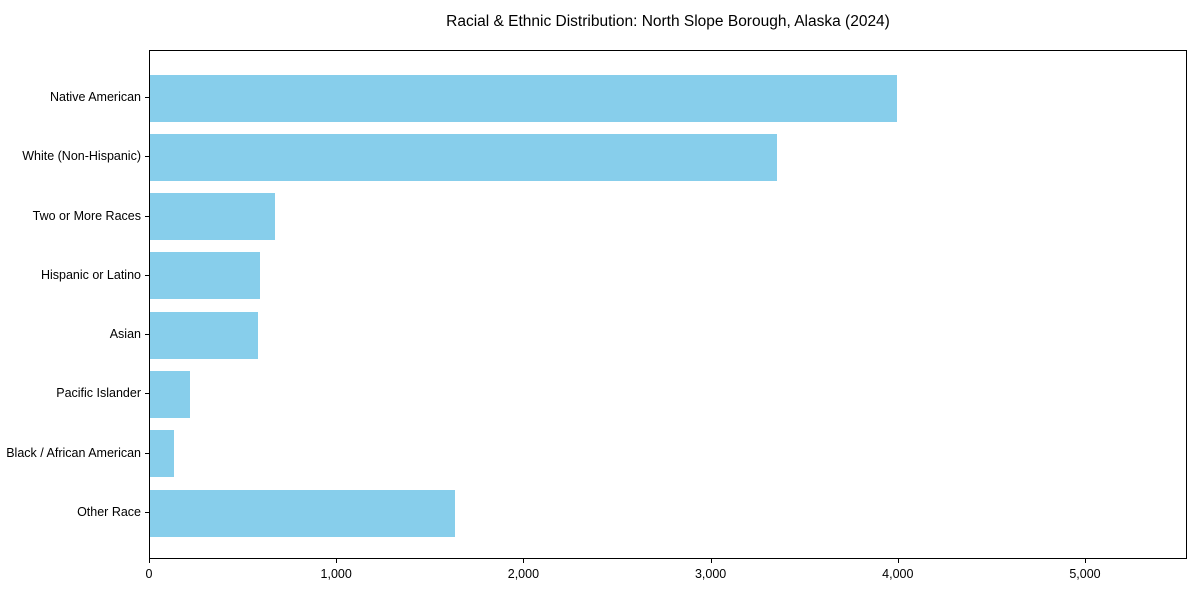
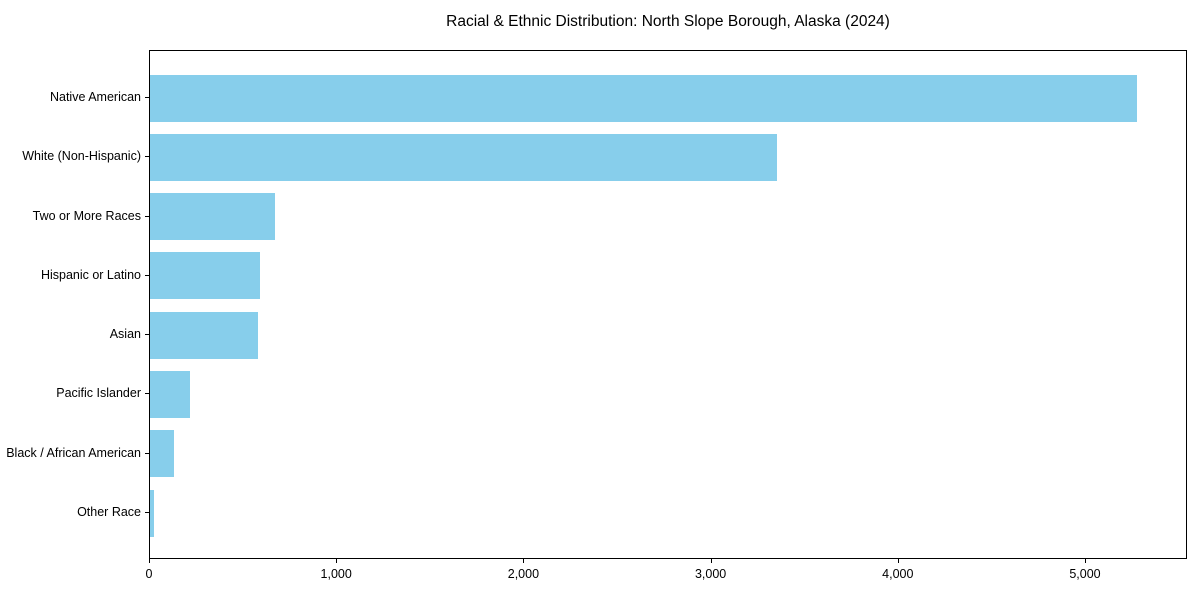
Native American: 3990 -> 5280
Other Race: 1630 -> 20
